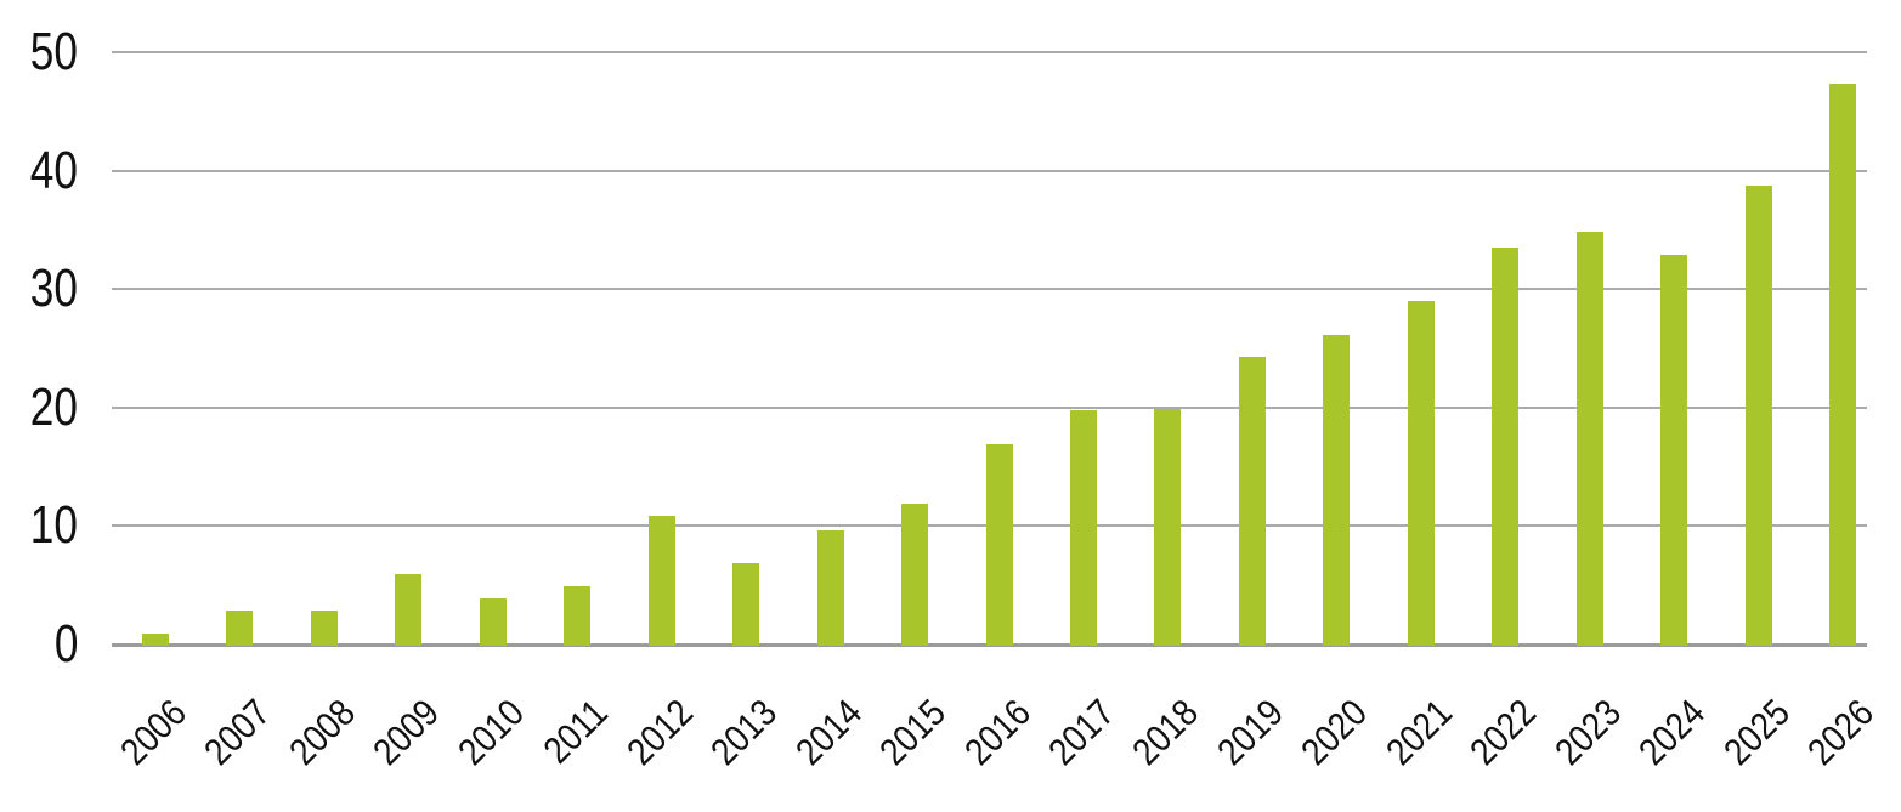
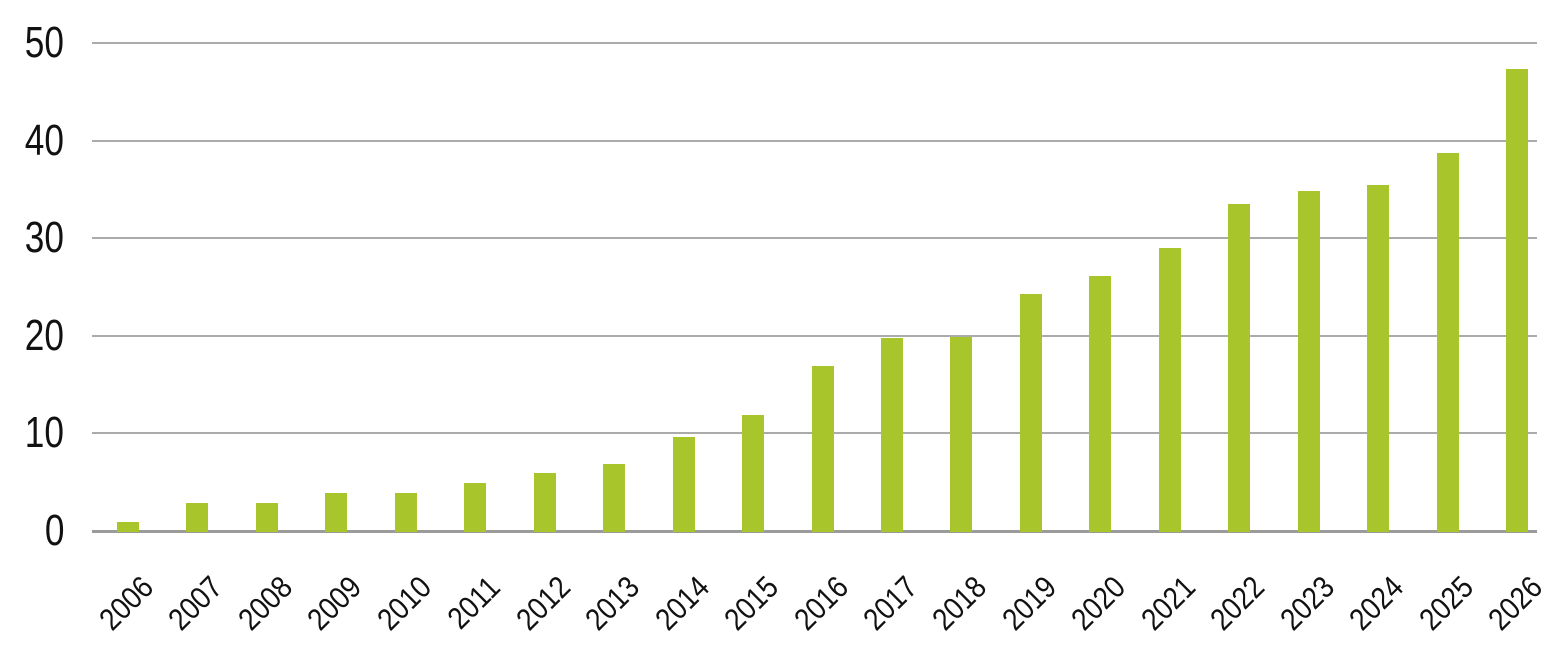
2009: 6 -> 4
2012: 11 -> 6
2024: 33 -> 36
